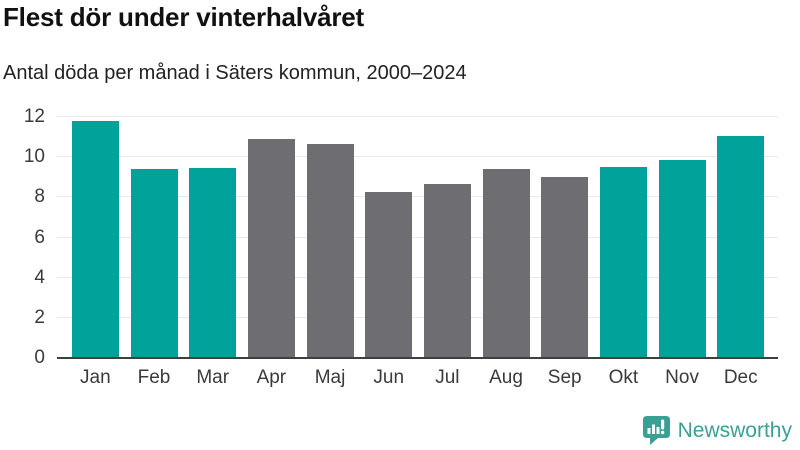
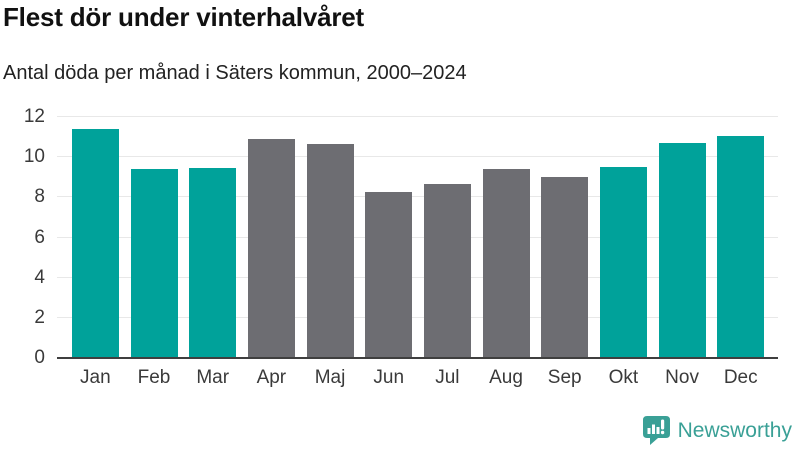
Jan: 11.8 -> 11.4
Nov: 9.8 -> 10.7
